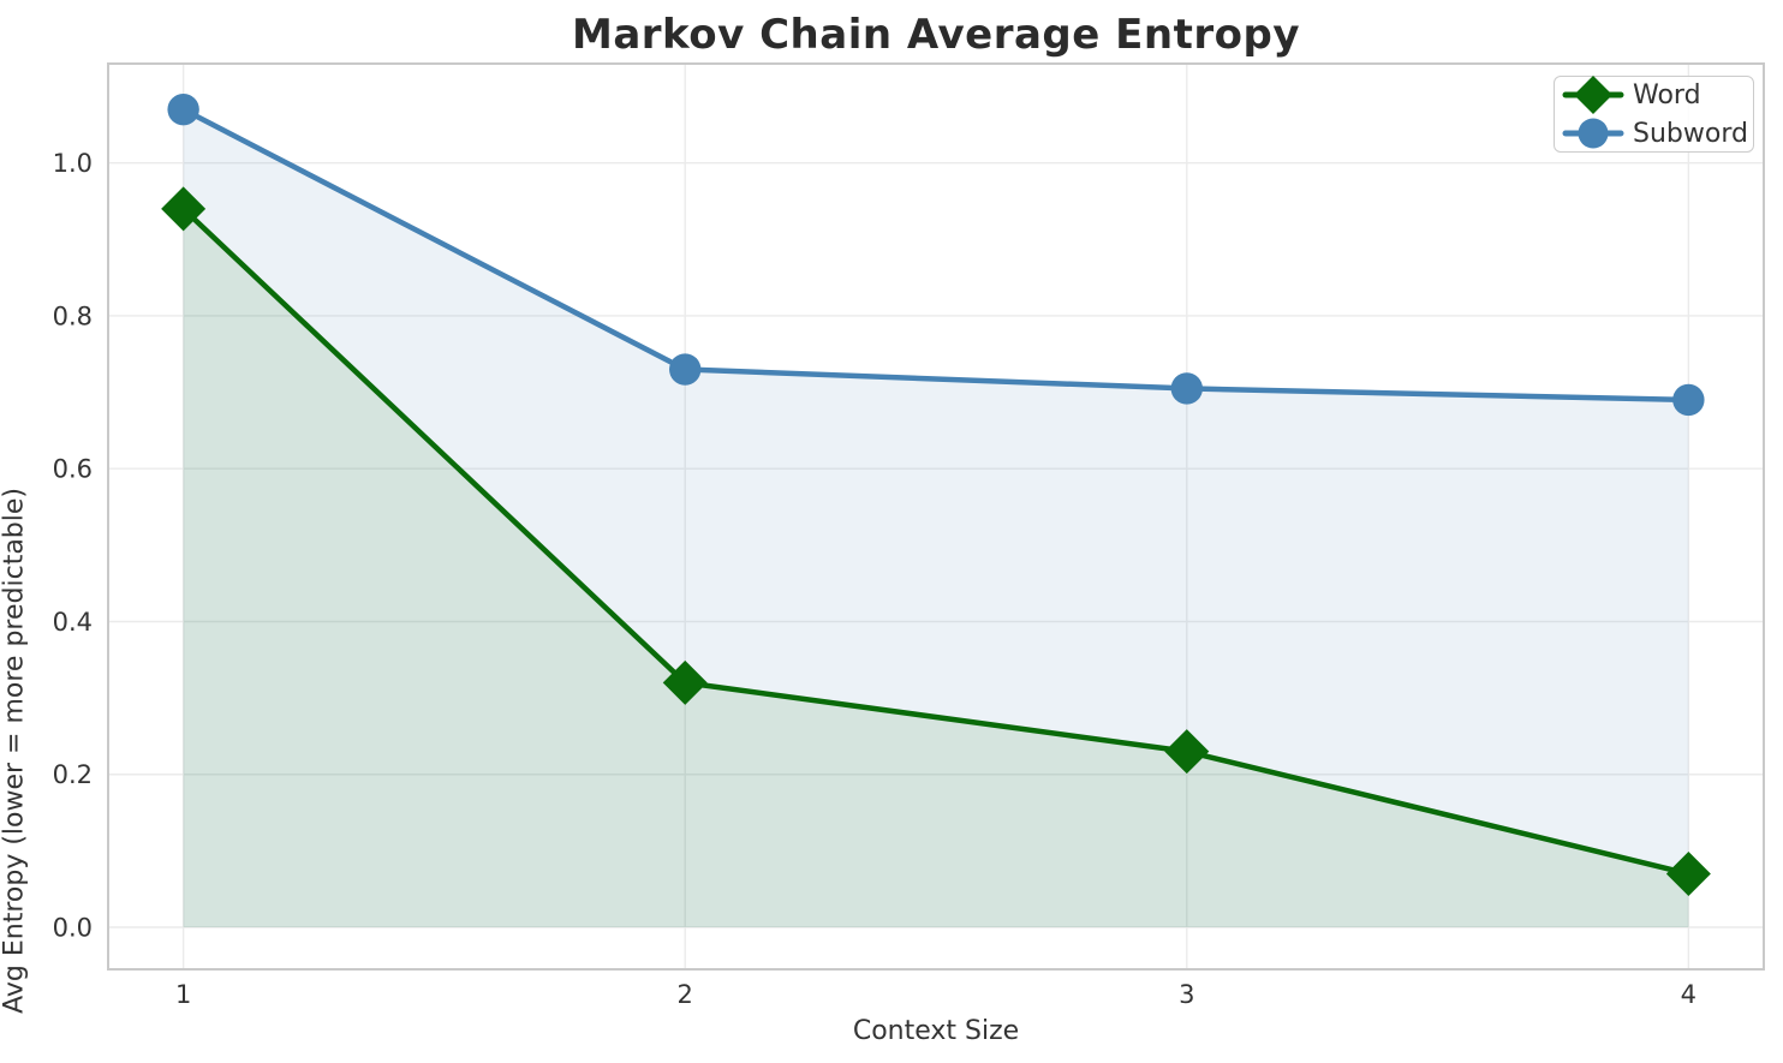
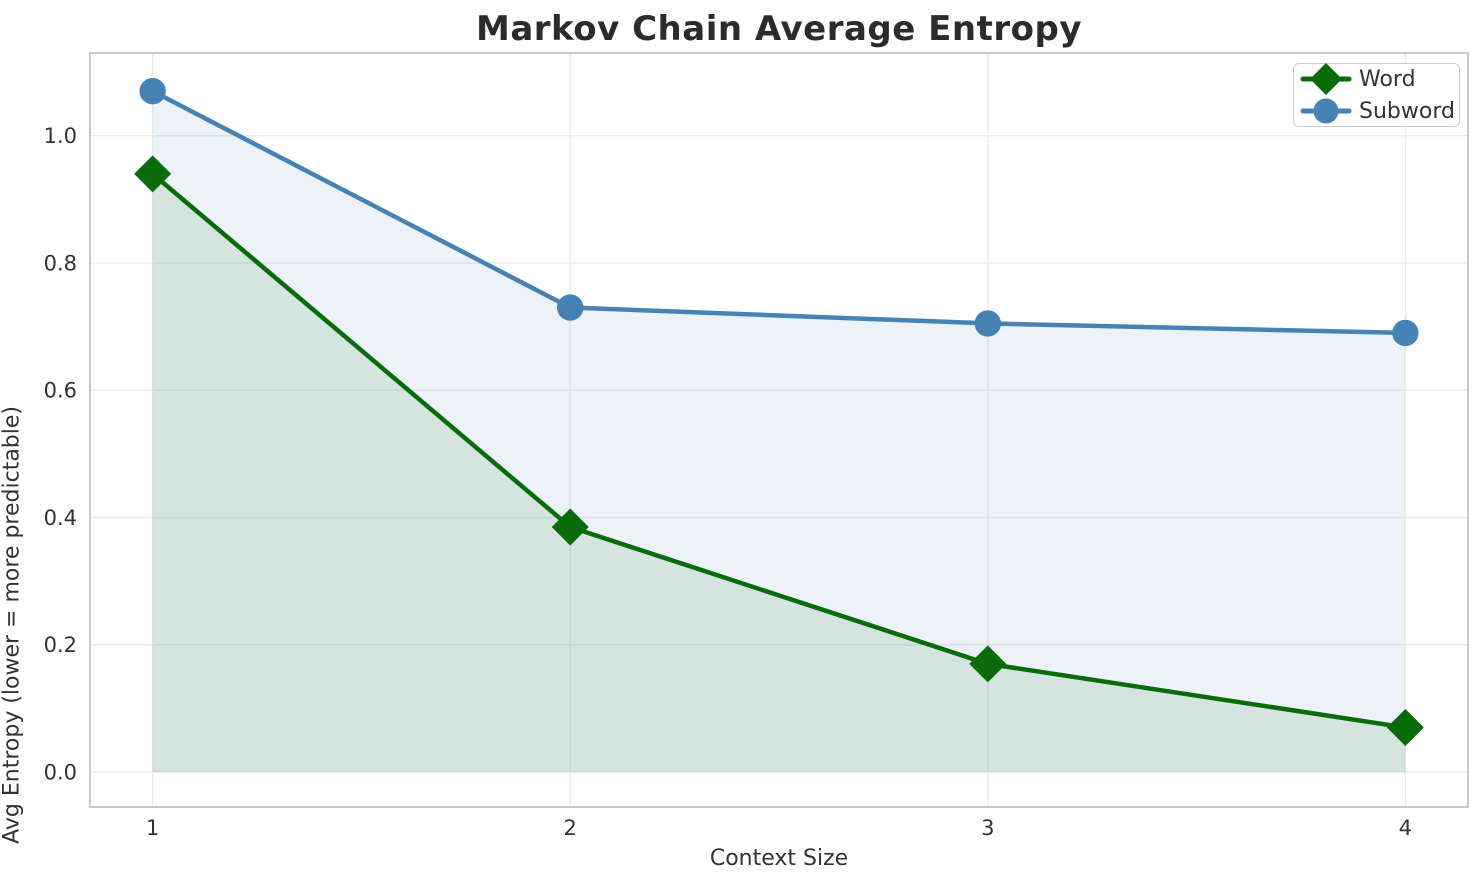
Word/2: 0.32 -> 0.39
Word/3: 0.23 -> 0.17
